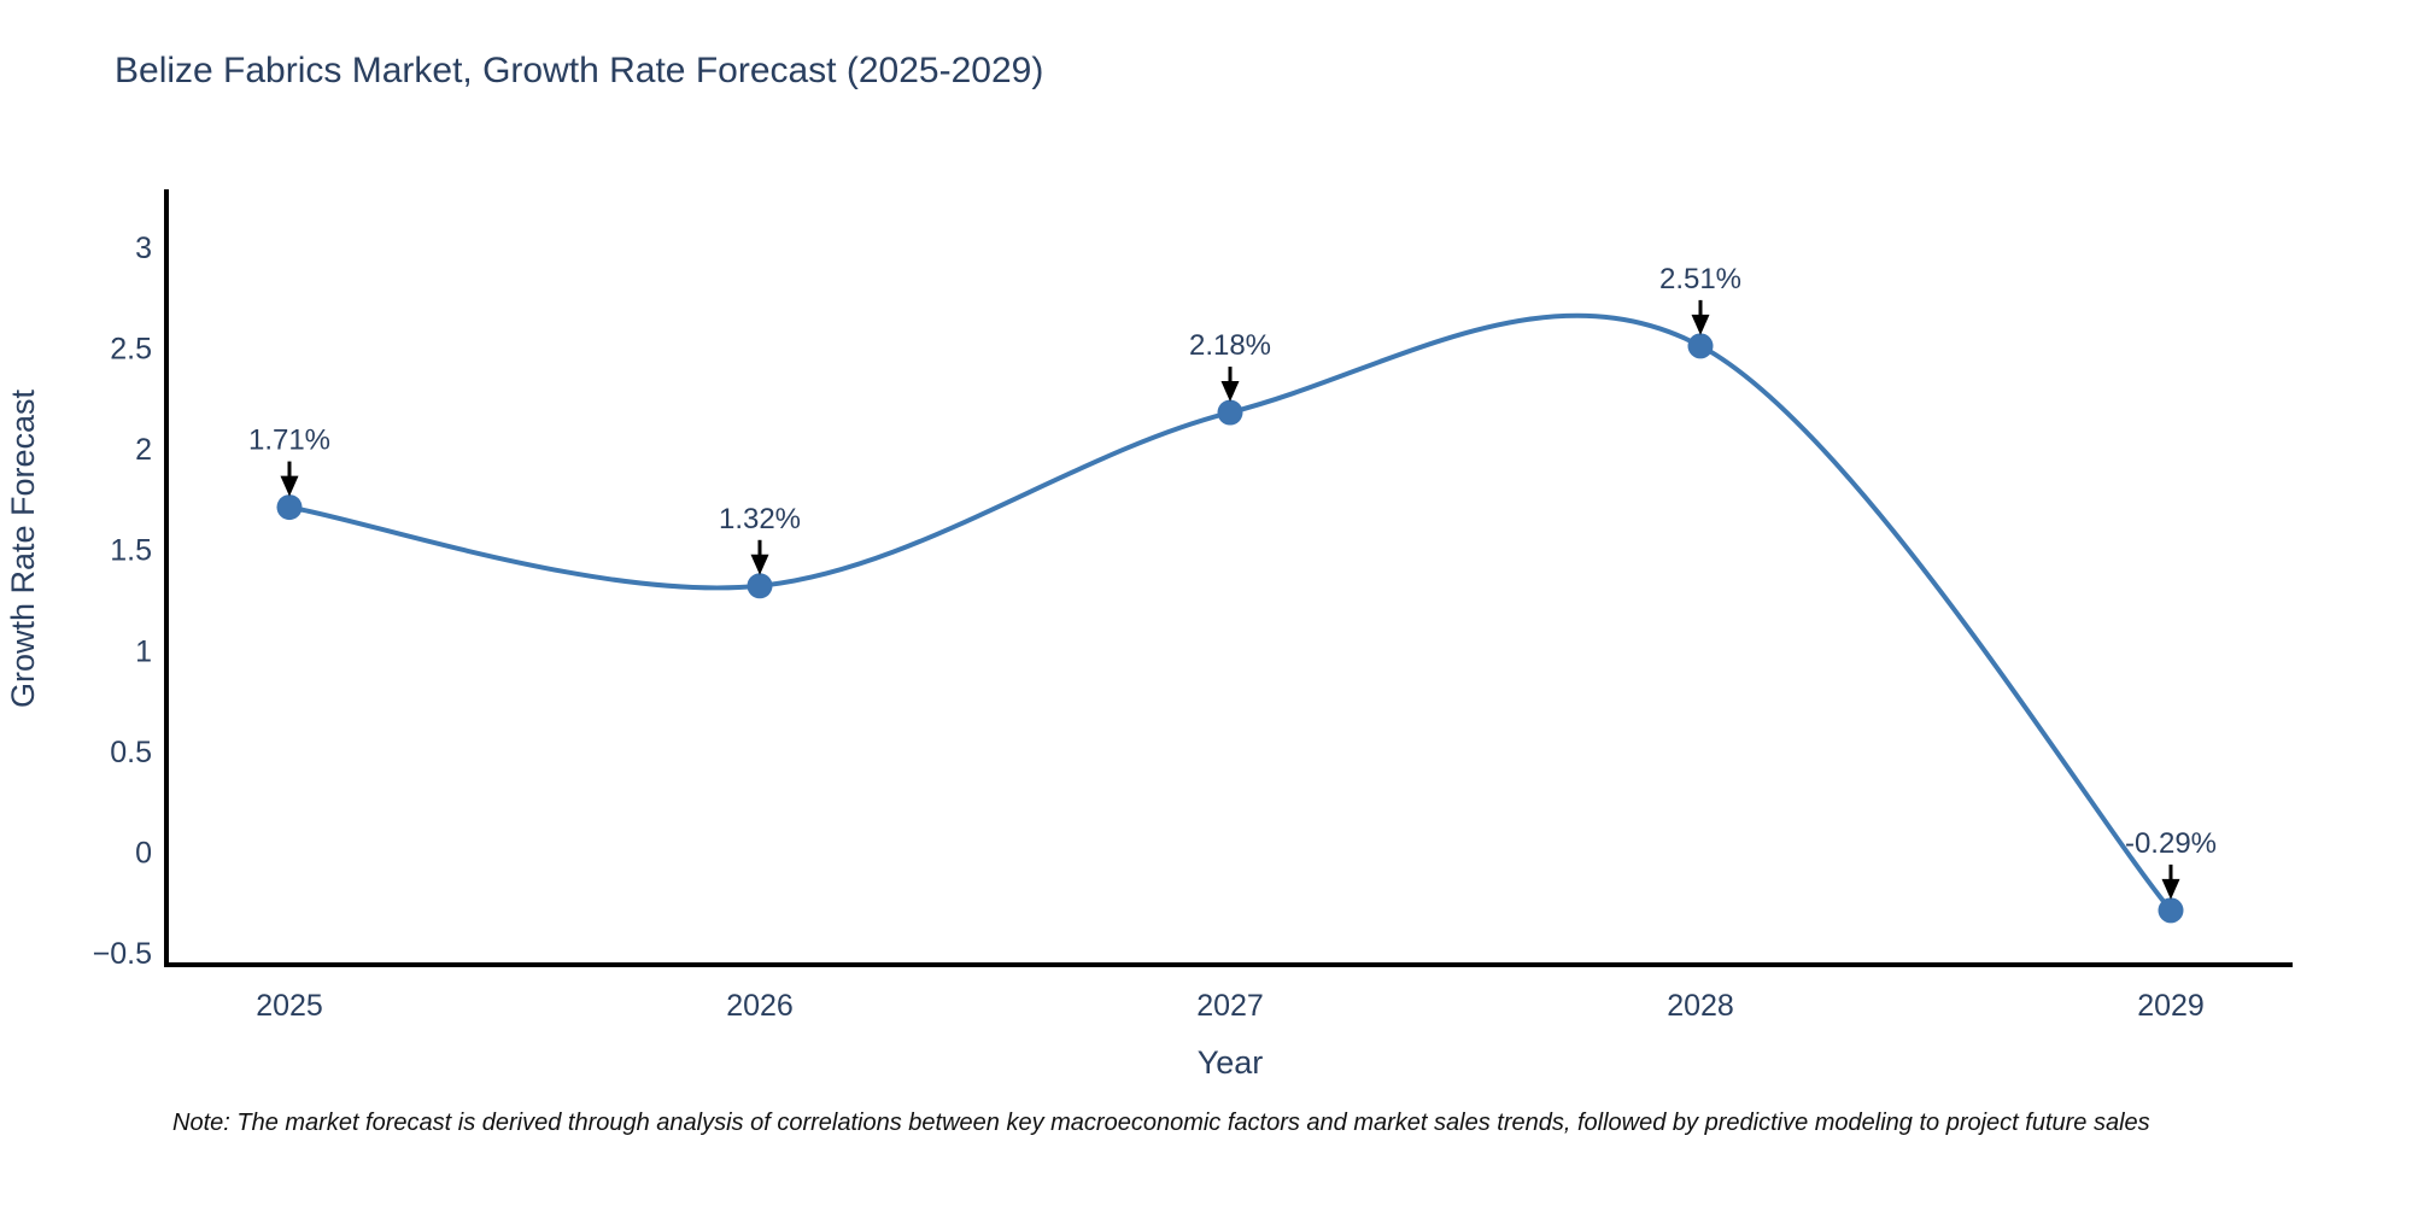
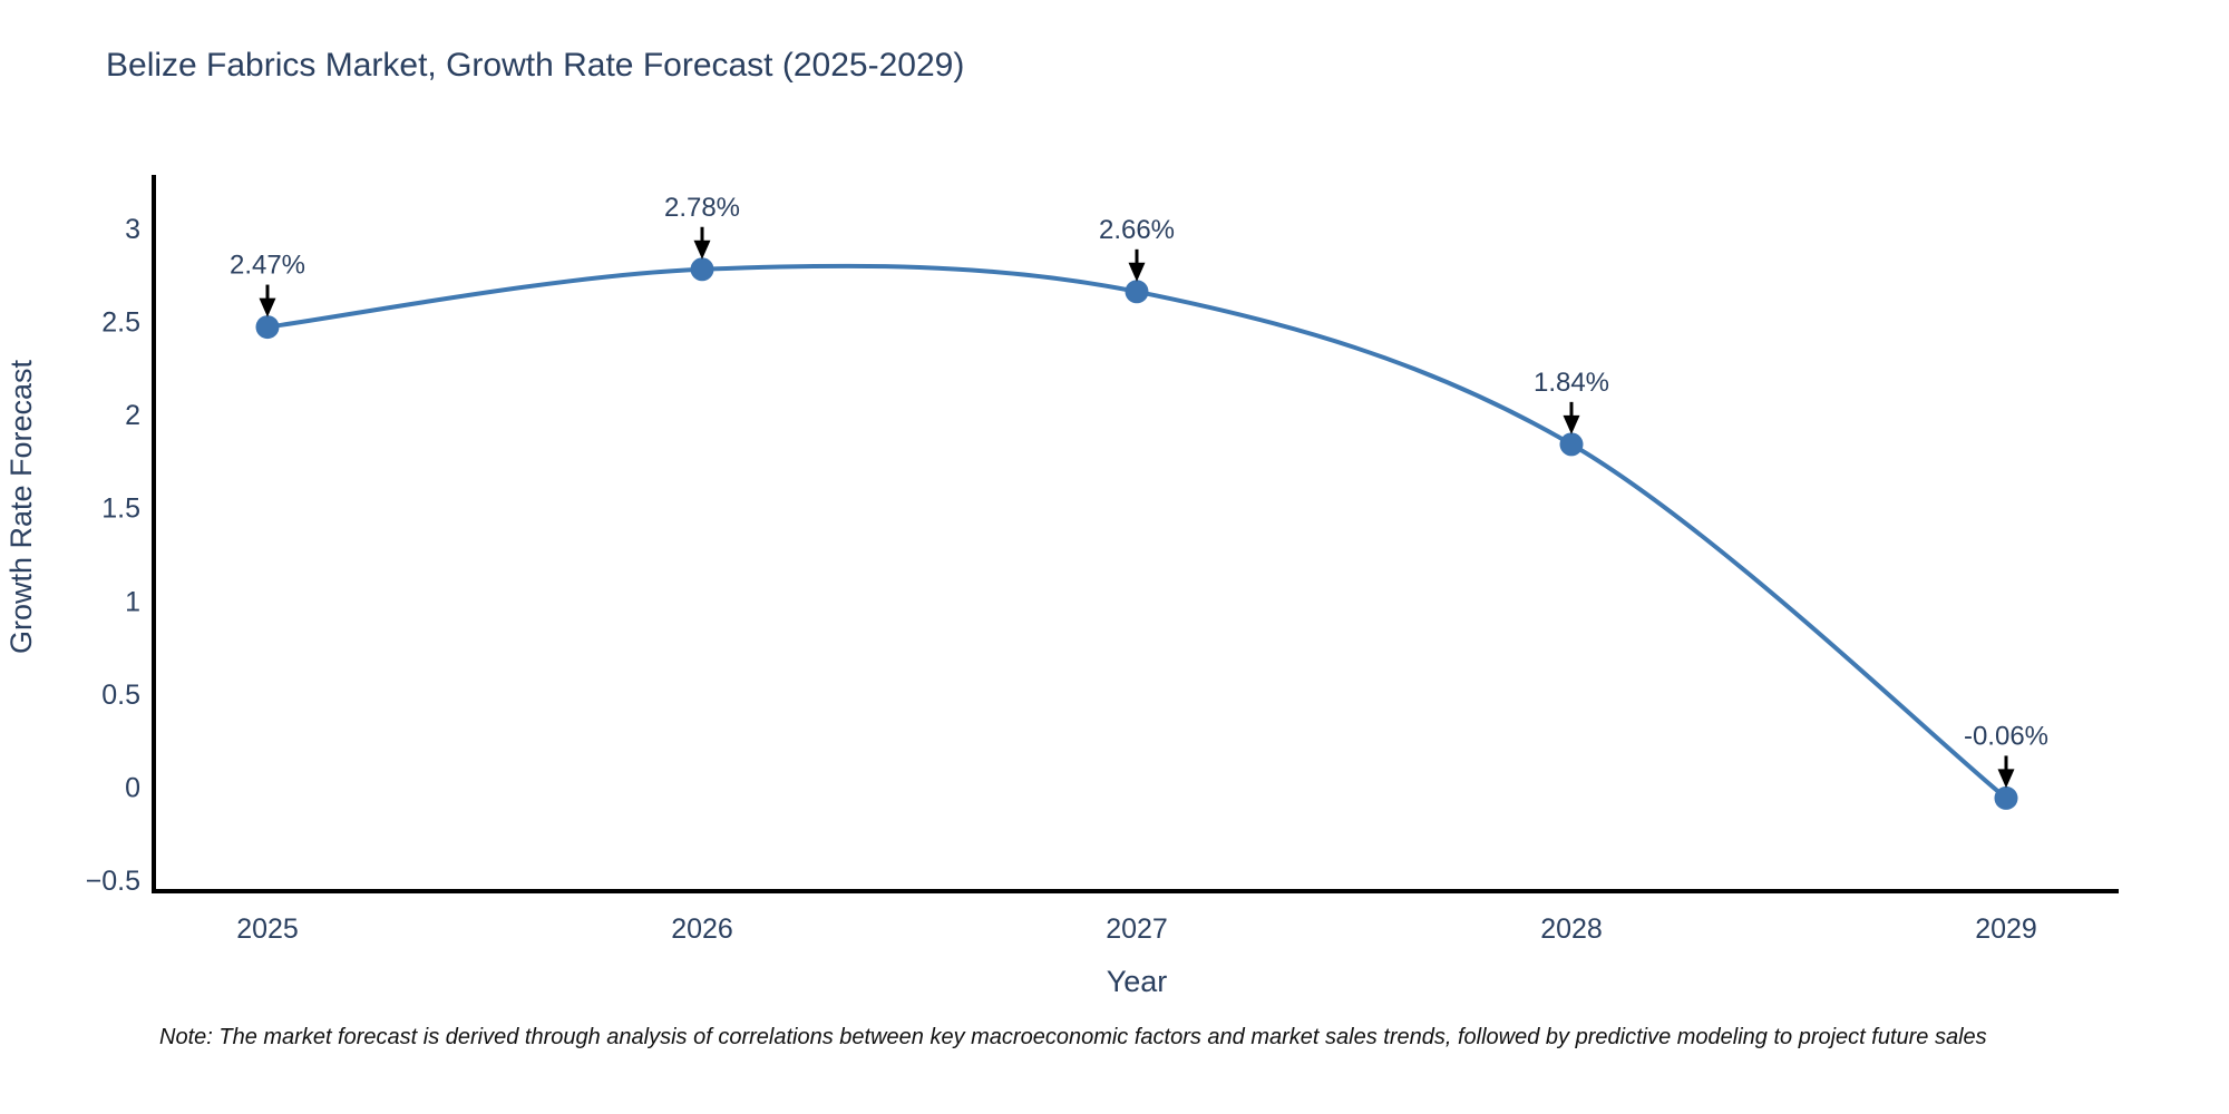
2025: 1.71% -> 2.47%
2026: 1.32% -> 2.78%
2027: 2.18% -> 2.66%
2028: 2.51% -> 1.84%
2029: -0.29% -> -0.06%
